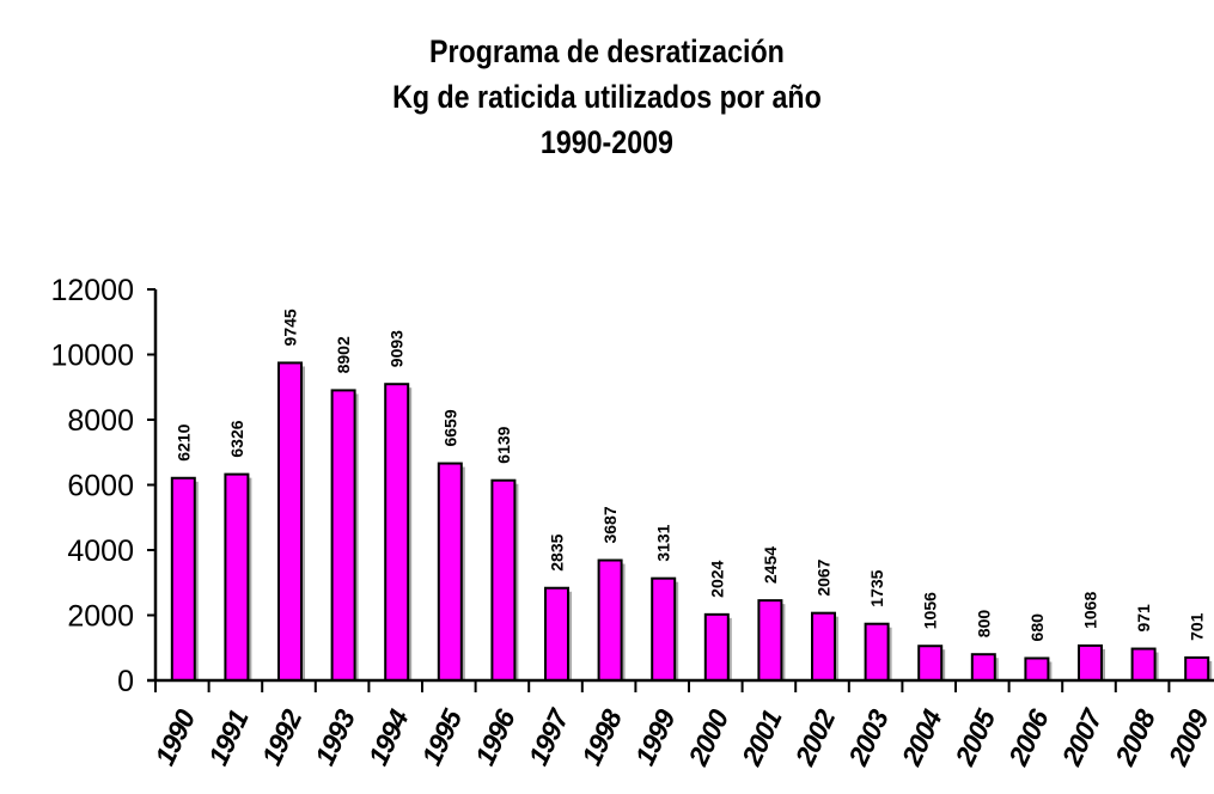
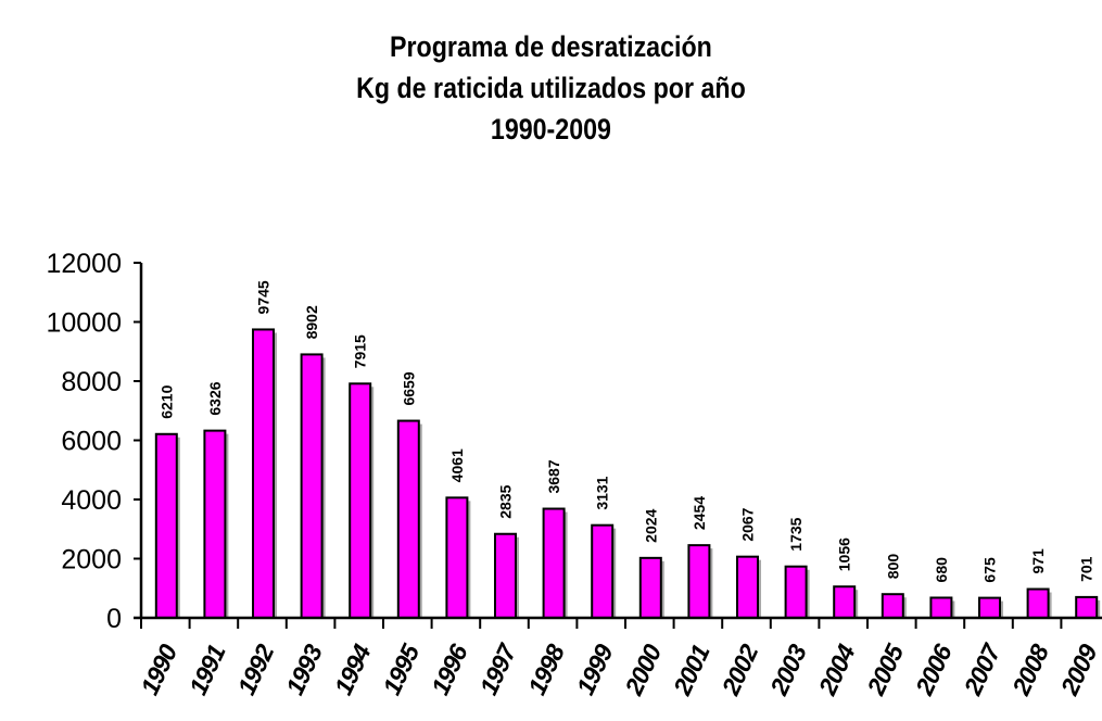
1994: 9093 -> 7915
1996: 6139 -> 4061
2007: 1068 -> 675
